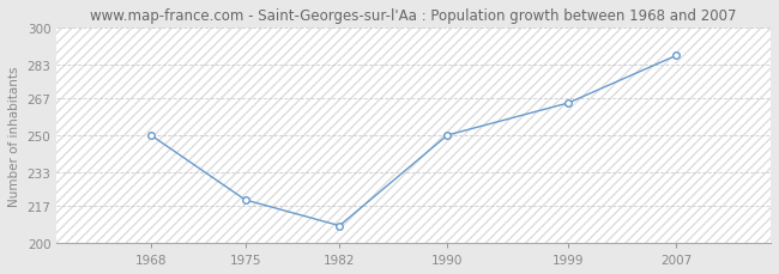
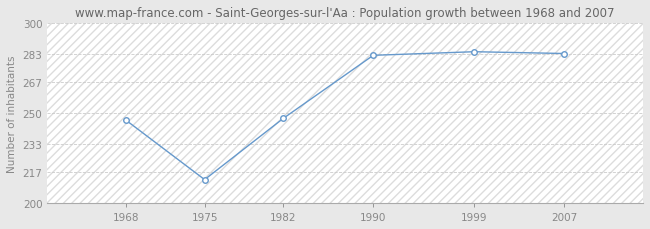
1968: 250 -> 246
1975: 220 -> 213
1982: 208 -> 247
1990: 250 -> 282
1999: 265 -> 284
2007: 287 -> 283
